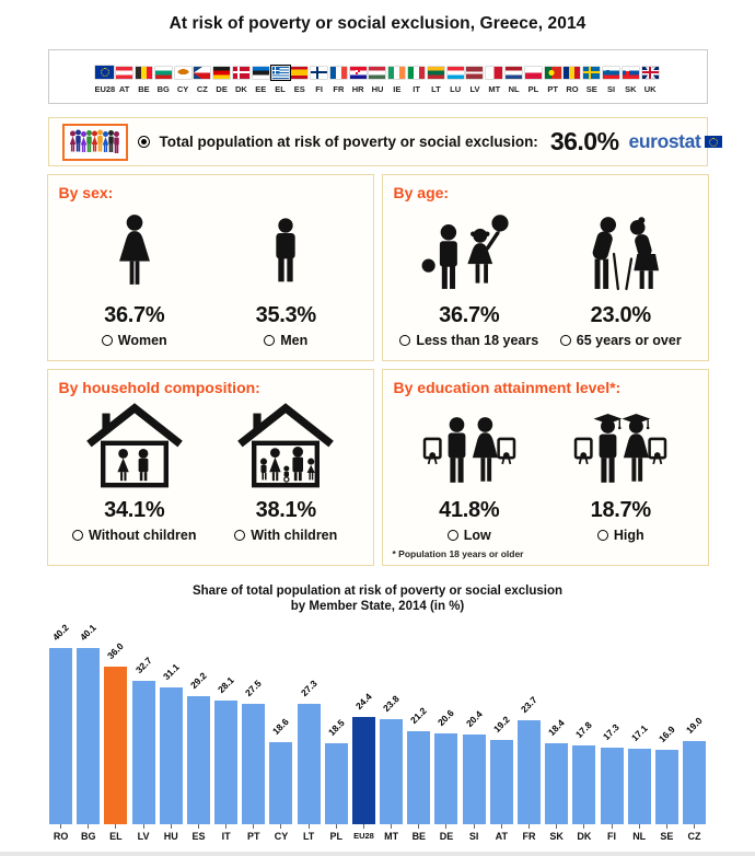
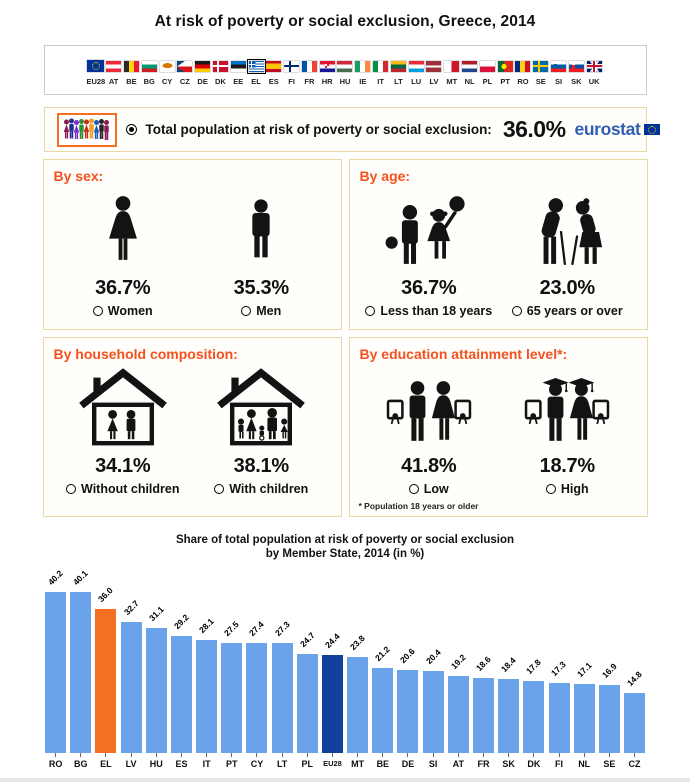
CY: 18.6 -> 27.4
PL: 18.5 -> 24.7
FR: 23.7 -> 18.6
CZ: 19.0 -> 14.8
